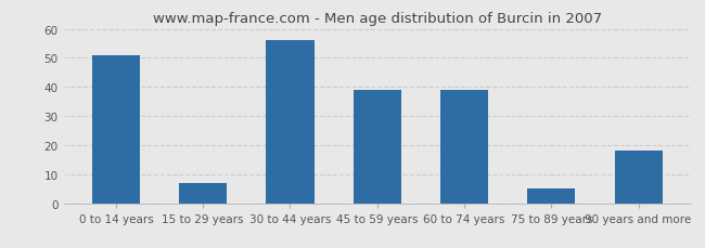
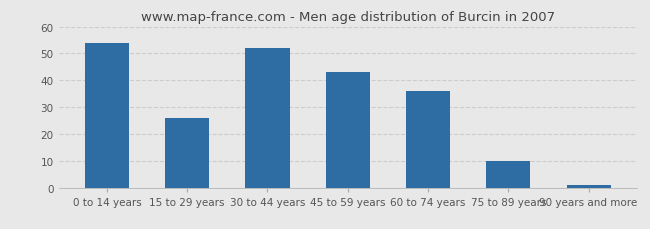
0 to 14 years: 51 -> 54
15 to 29 years: 7 -> 26
30 to 44 years: 56 -> 52
45 to 59 years: 39 -> 43
60 to 74 years: 39 -> 36
75 to 89 years: 5 -> 10
90 years and more: 18 -> 1
